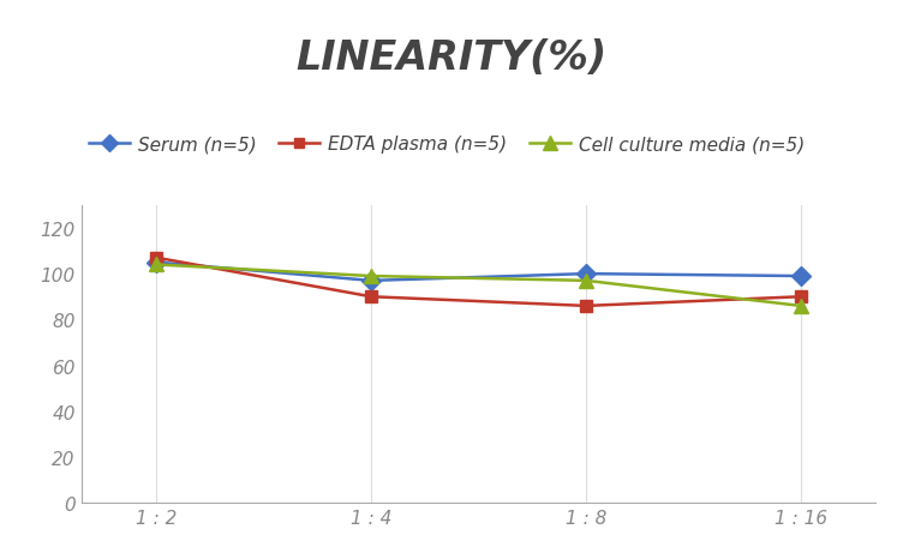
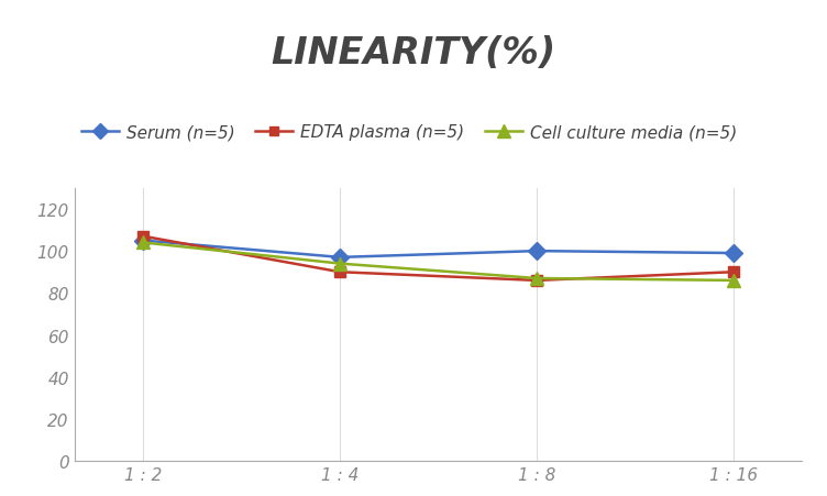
Cell culture media (n=5)/1 : 4: 99 -> 94
Cell culture media (n=5)/1 : 8: 97 -> 87
